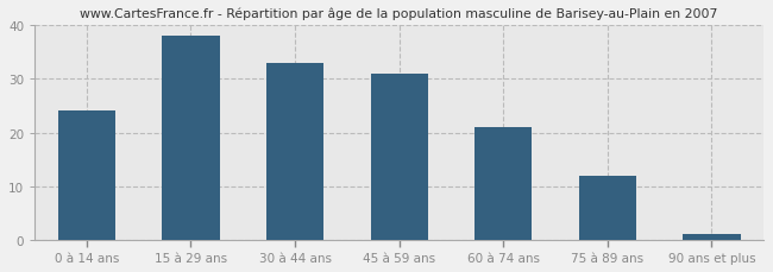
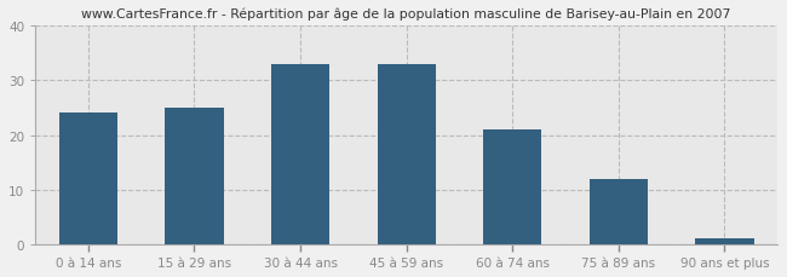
15 à 29 ans: 38 -> 25
45 à 59 ans: 31 -> 33
